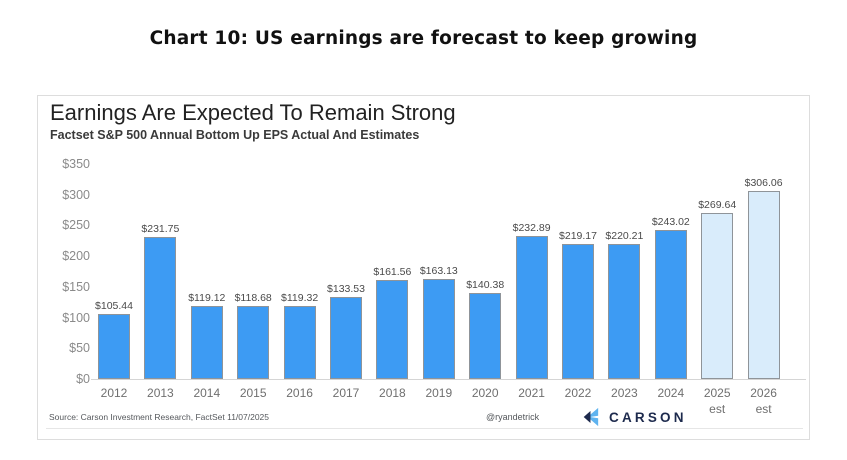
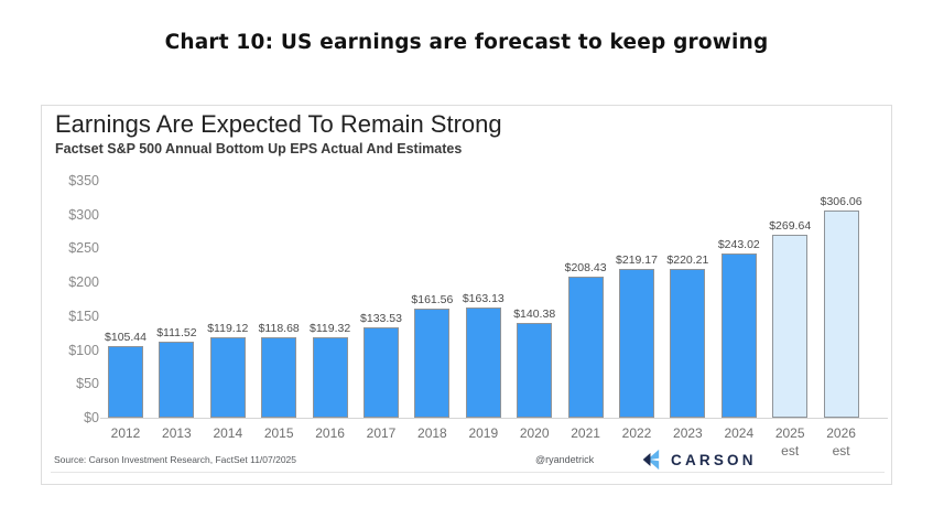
2013: $231.75 -> $111.52
2021: $232.89 -> $208.43
